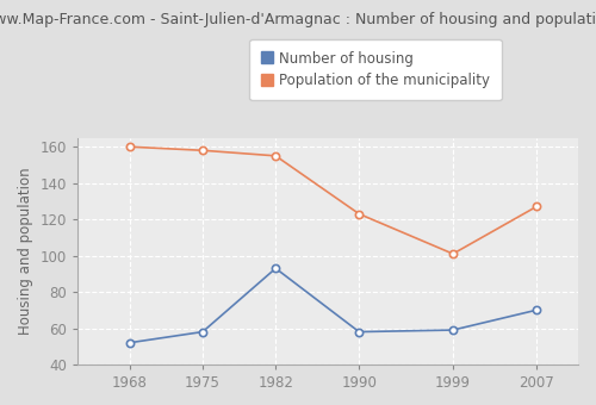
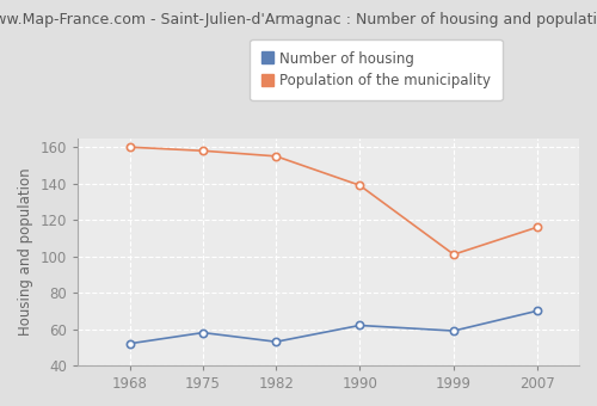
Number of housing/1982: 93 -> 53
Number of housing/1990: 58 -> 62
Population of the municipality/1990: 123 -> 139
Population of the municipality/2007: 127 -> 116
